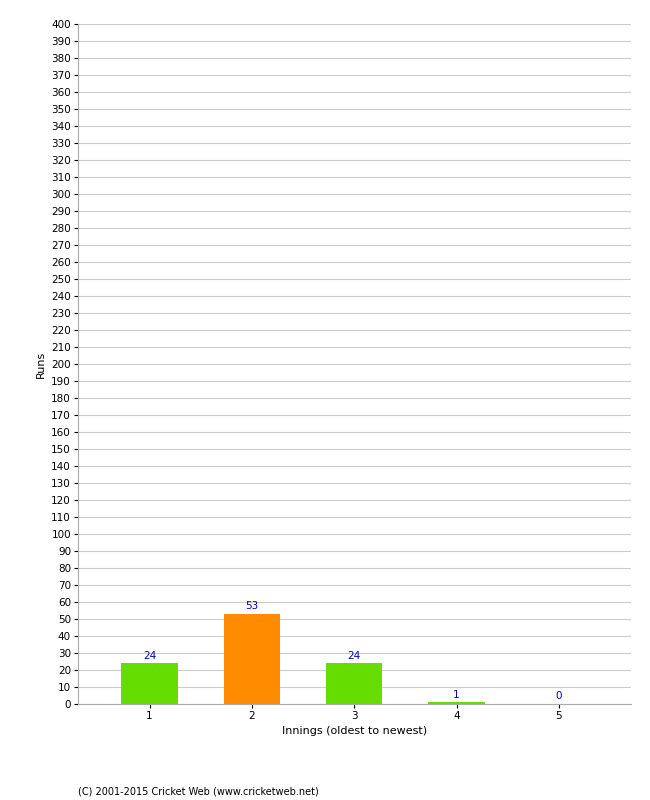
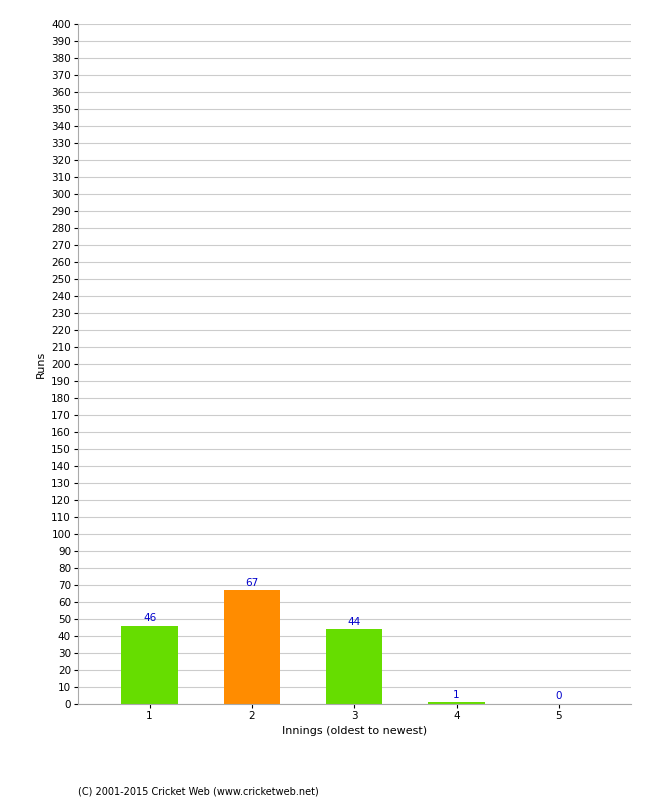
1: 24 -> 46
2: 53 -> 67
3: 24 -> 44
